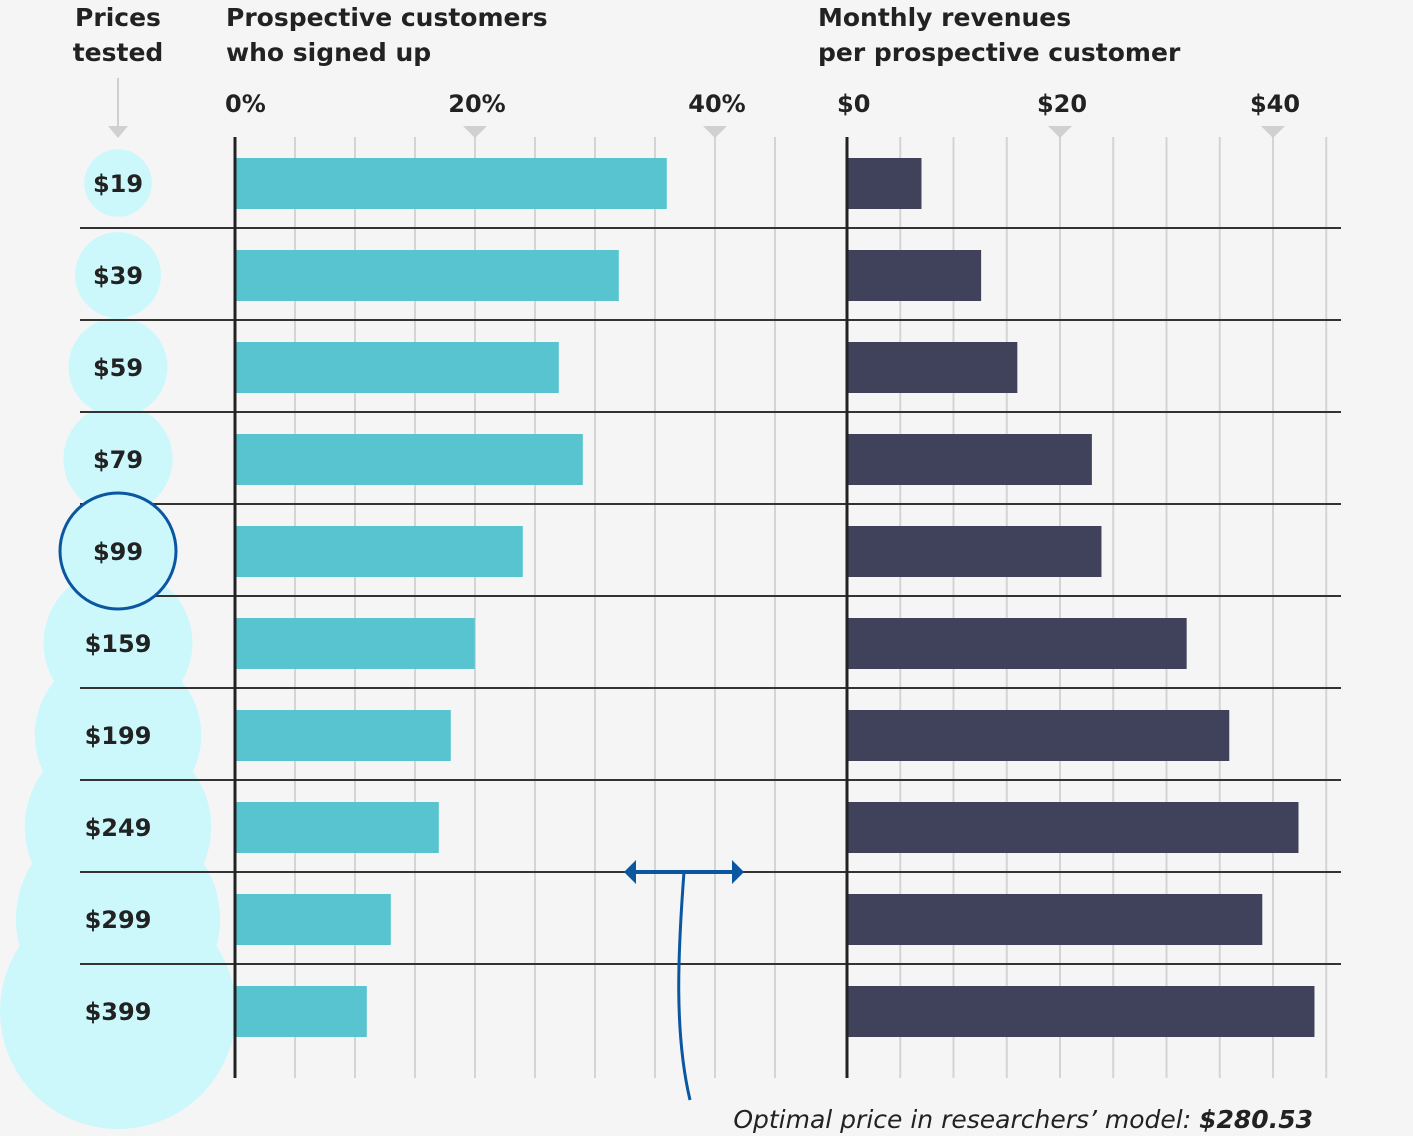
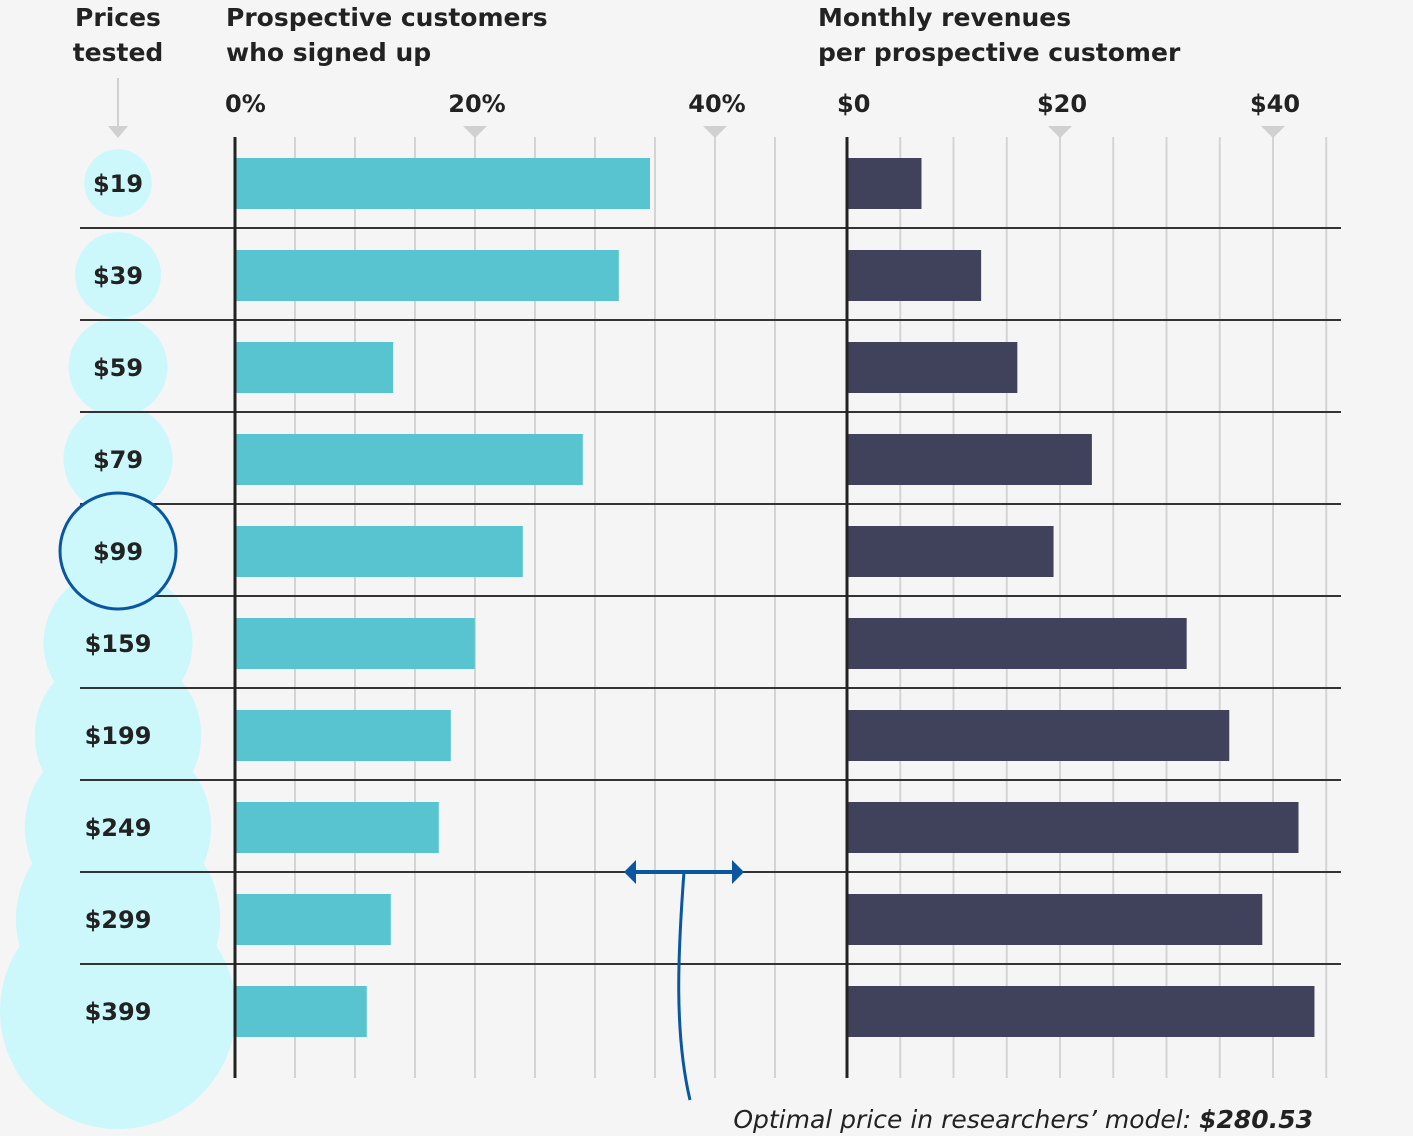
Prospective customers who signed up/$19: $35.9 -> $34.5
Prospective customers who signed up/$59: $26.9 -> $13.1
Monthly revenues per prospective customer/$99: $23.8 -> $19.3
